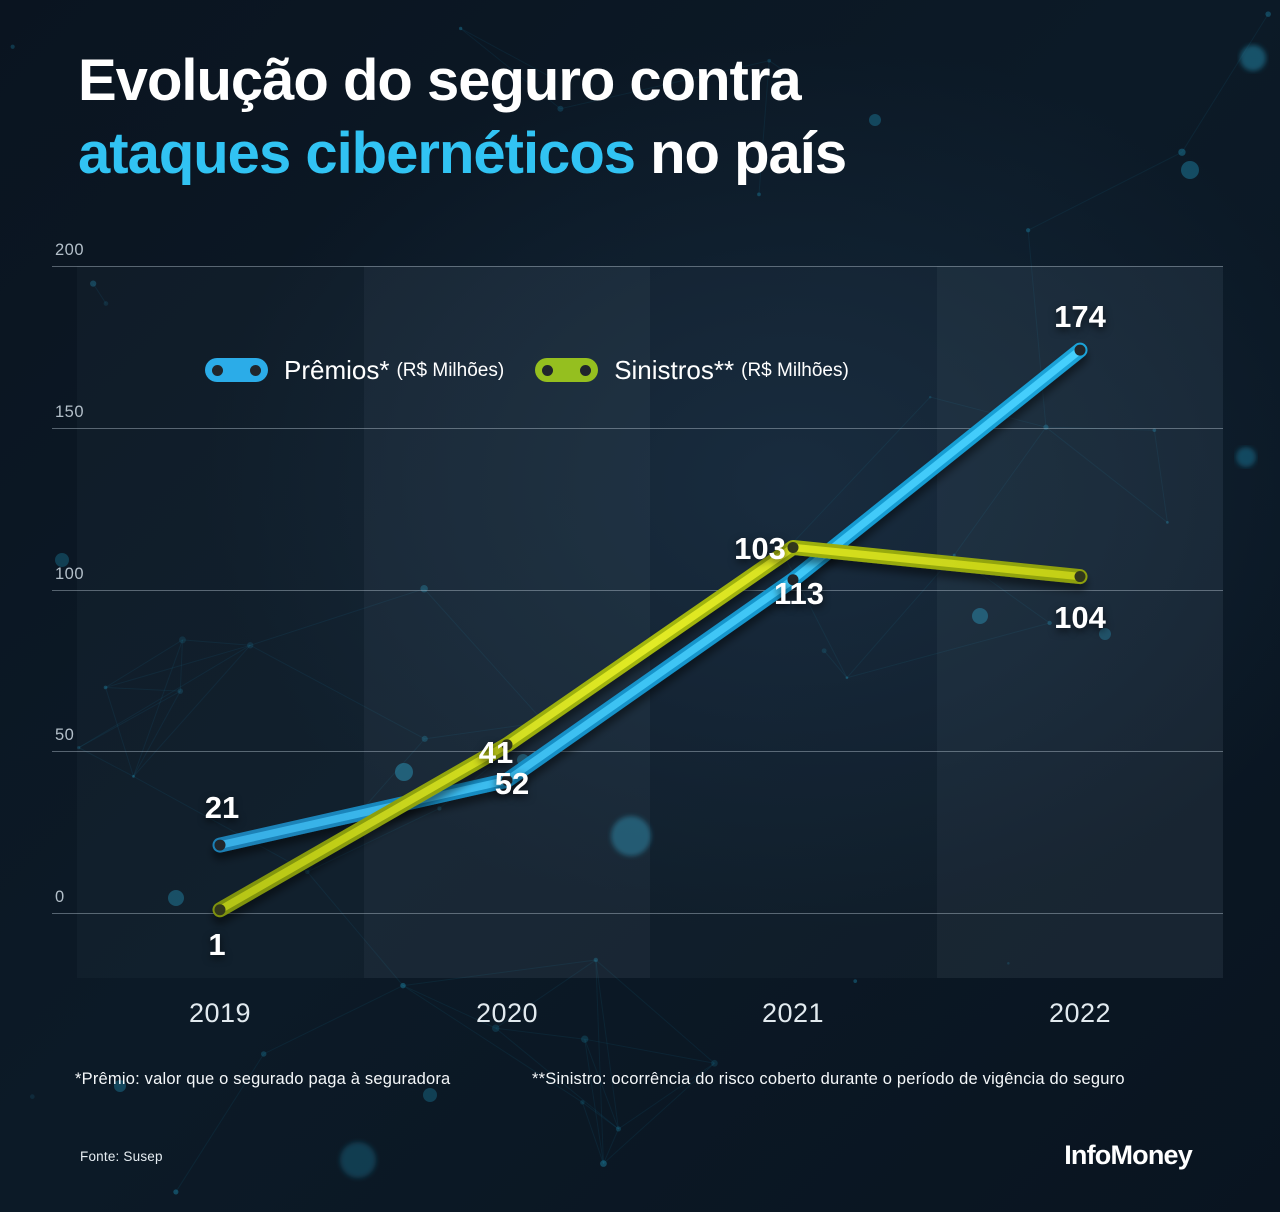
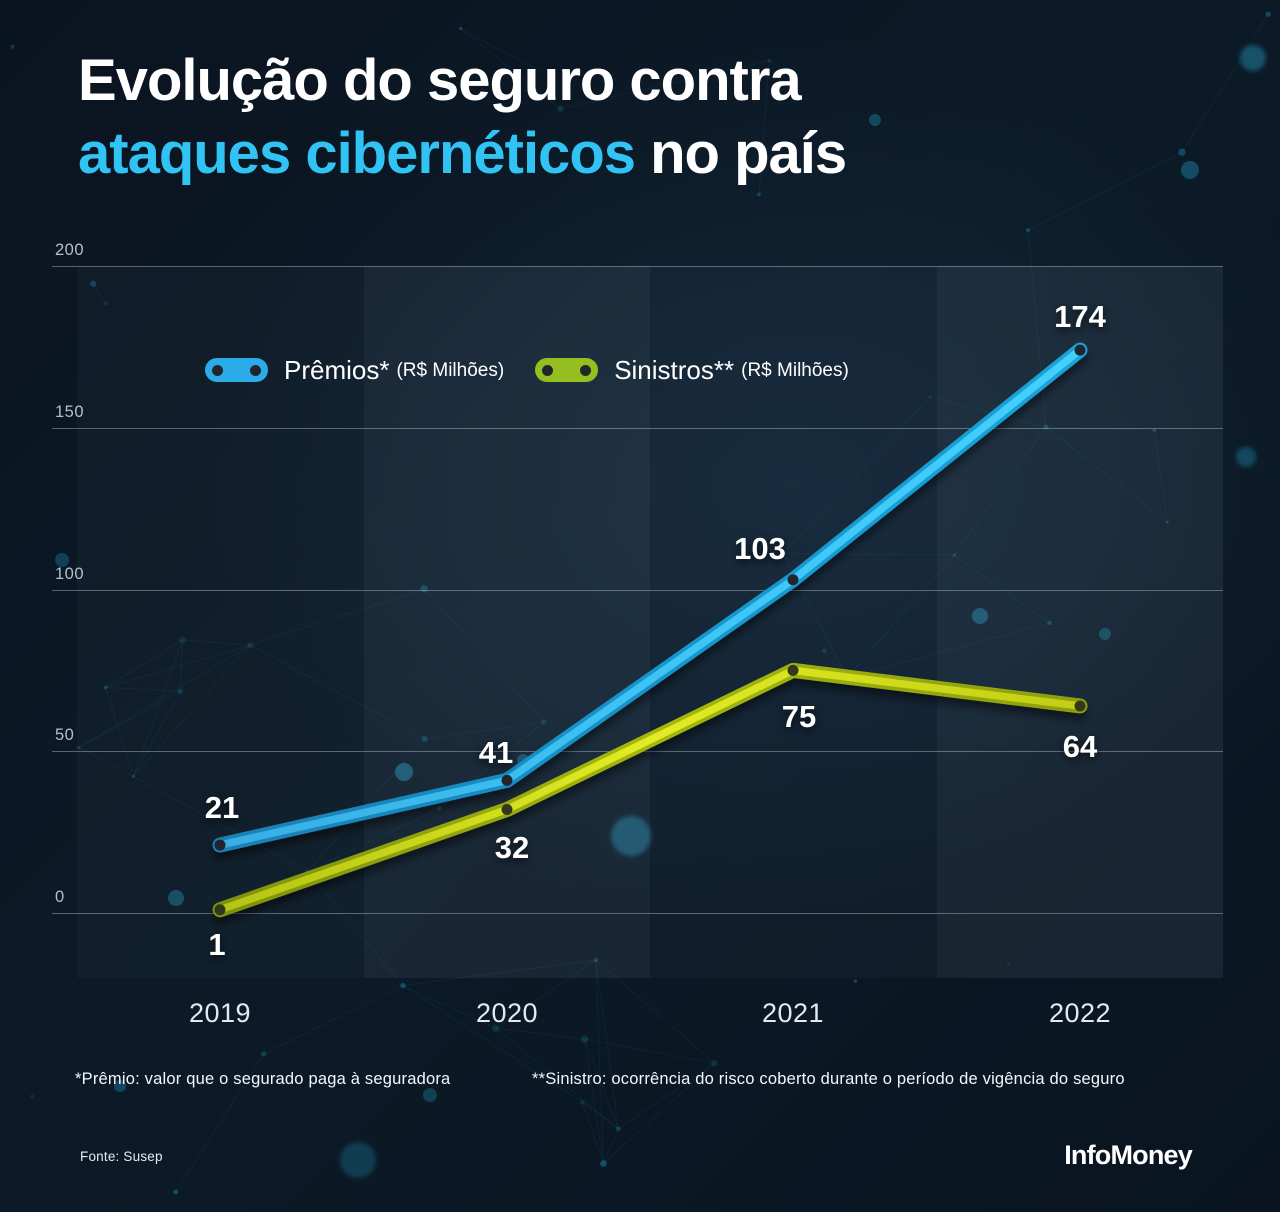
Sinistros** (R$ Milhões)/2020: 52 -> 32
Sinistros** (R$ Milhões)/2021: 113 -> 75
Sinistros** (R$ Milhões)/2022: 104 -> 64
